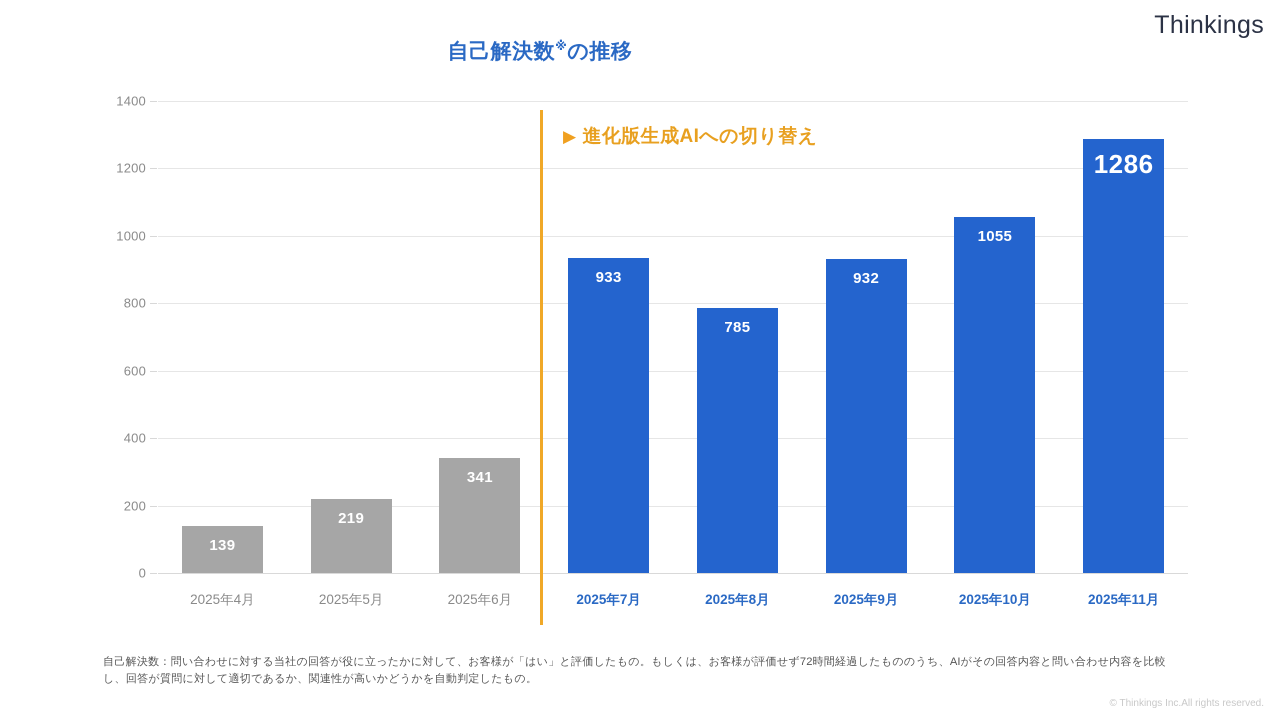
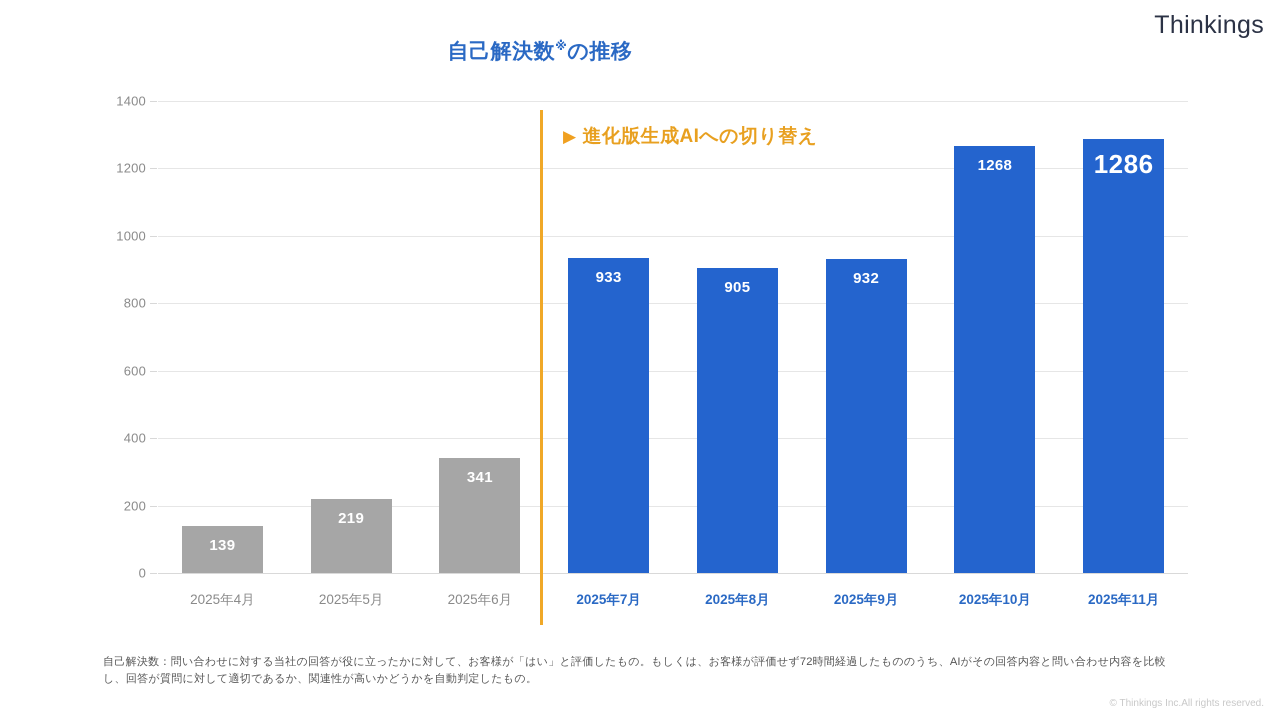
2025年8月: 785 -> 905
2025年10月: 1055 -> 1268
